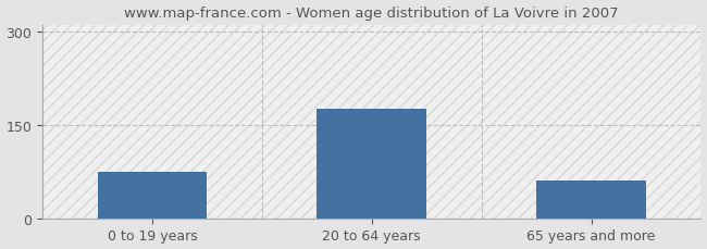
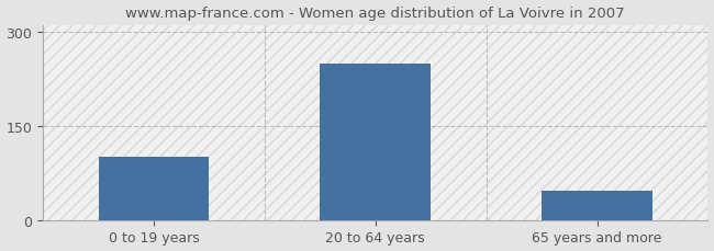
0 to 19 years: 75 -> 100
20 to 64 years: 175 -> 248
65 years and more: 60 -> 46
